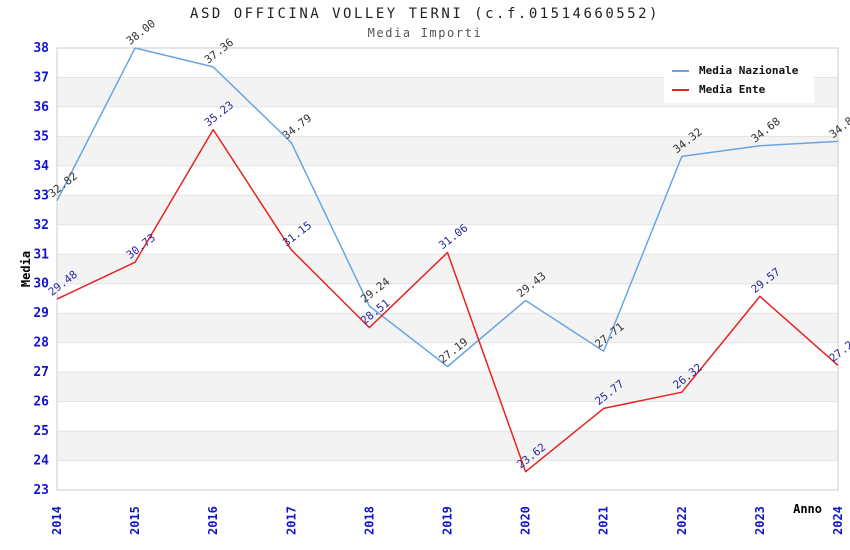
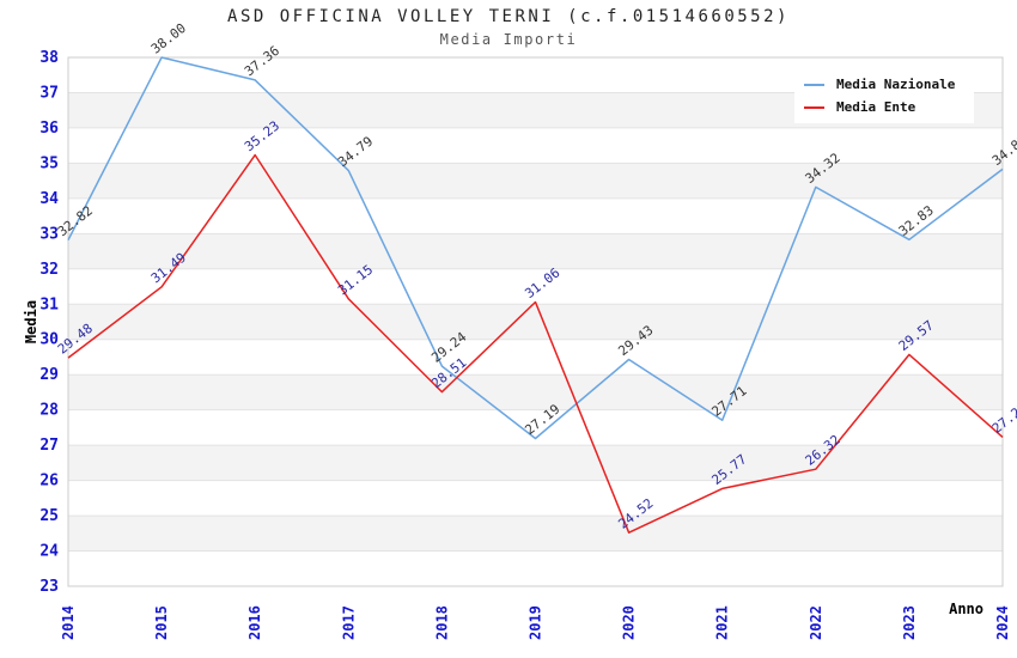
Media Ente/2015: 30.73 -> 31.49
Media Ente/2020: 23.62 -> 24.52
Media Nazionale/2023: 34.68 -> 32.83
